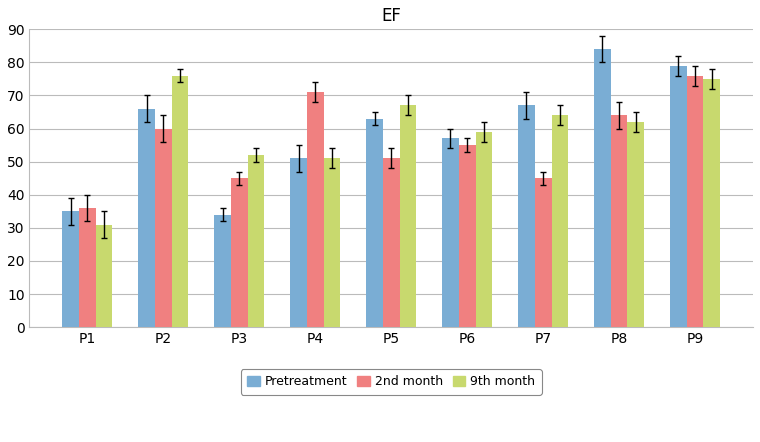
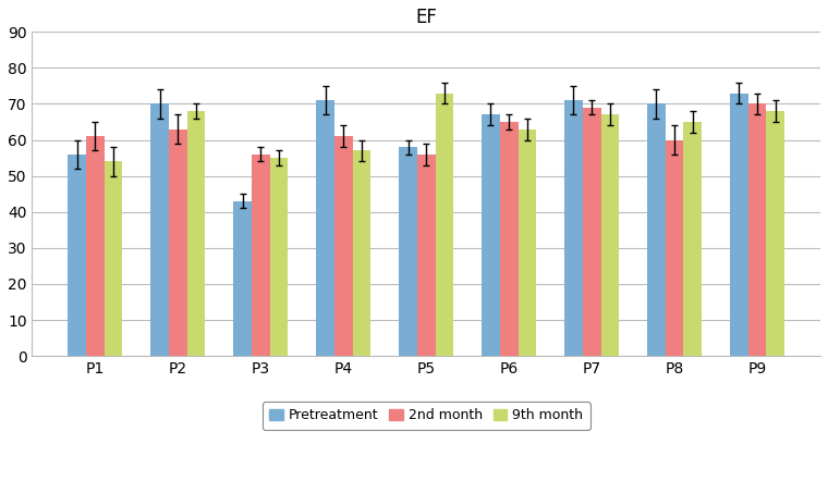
Pretreatment/P1: 35 -> 56
2nd month/P1: 36 -> 61
9th month/P1: 31 -> 54
Pretreatment/P2: 66 -> 70
2nd month/P2: 60 -> 63
9th month/P2: 76 -> 68
Pretreatment/P3: 34 -> 43
2nd month/P3: 45 -> 56
9th month/P3: 52 -> 55
Pretreatment/P4: 51 -> 71
2nd month/P4: 71 -> 61
9th month/P4: 51 -> 57
Pretreatment/P5: 63 -> 58
2nd month/P5: 51 -> 56
9th month/P5: 67 -> 73
Pretreatment/P6: 57 -> 67
2nd month/P6: 55 -> 65
9th month/P6: 59 -> 63
Pretreatment/P7: 67 -> 71
2nd month/P7: 45 -> 69
9th month/P7: 64 -> 67
Pretreatment/P8: 84 -> 70
2nd month/P8: 64 -> 60
9th month/P8: 62 -> 65
Pretreatment/P9: 79 -> 73
2nd month/P9: 76 -> 70
9th month/P9: 75 -> 68
